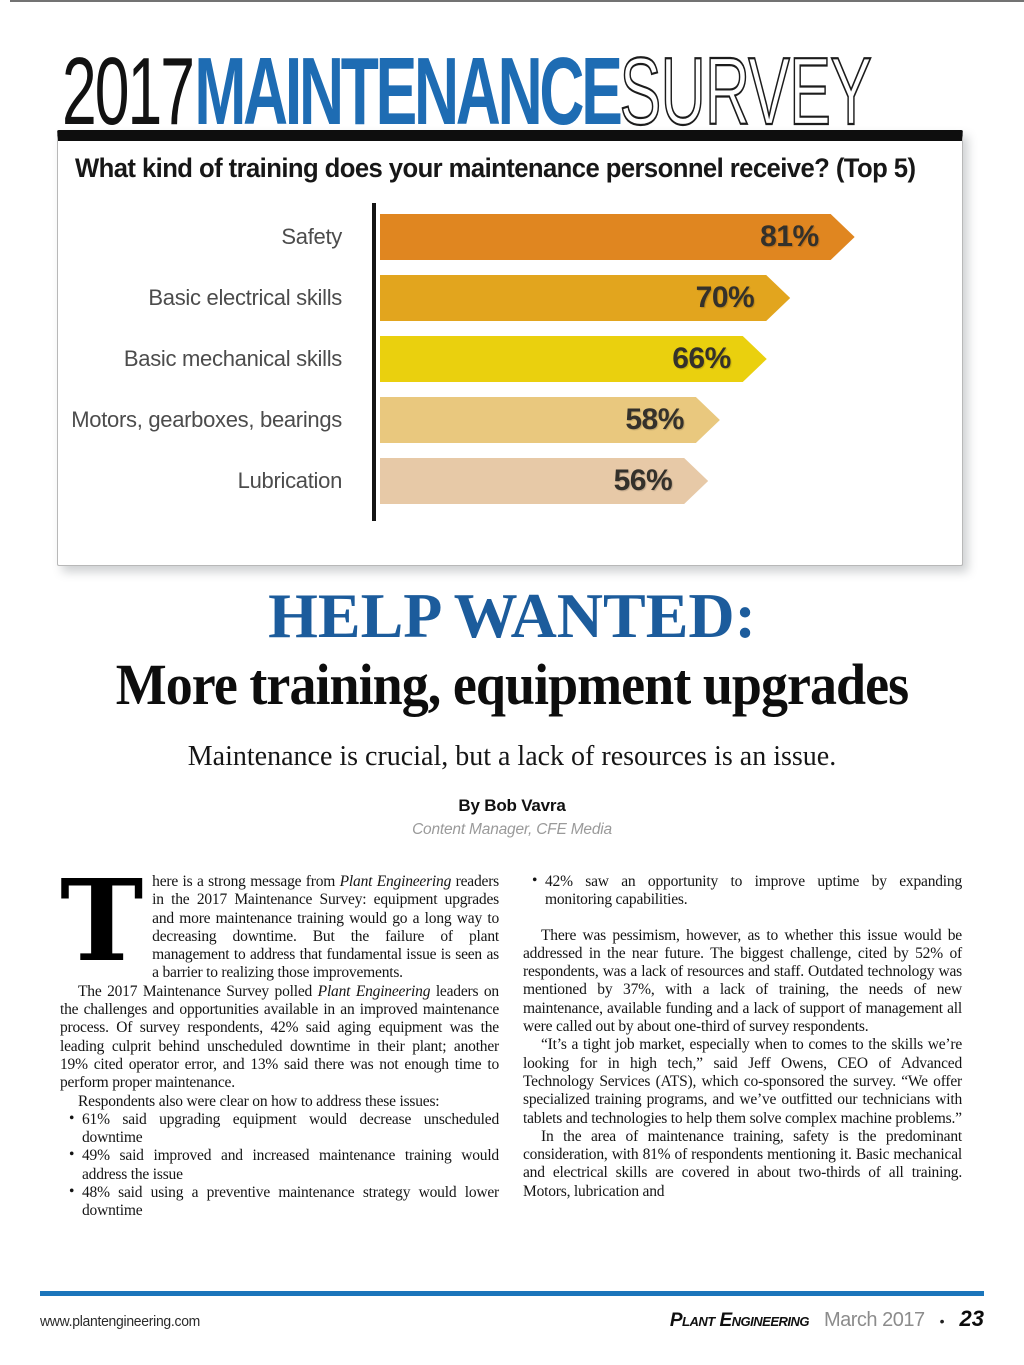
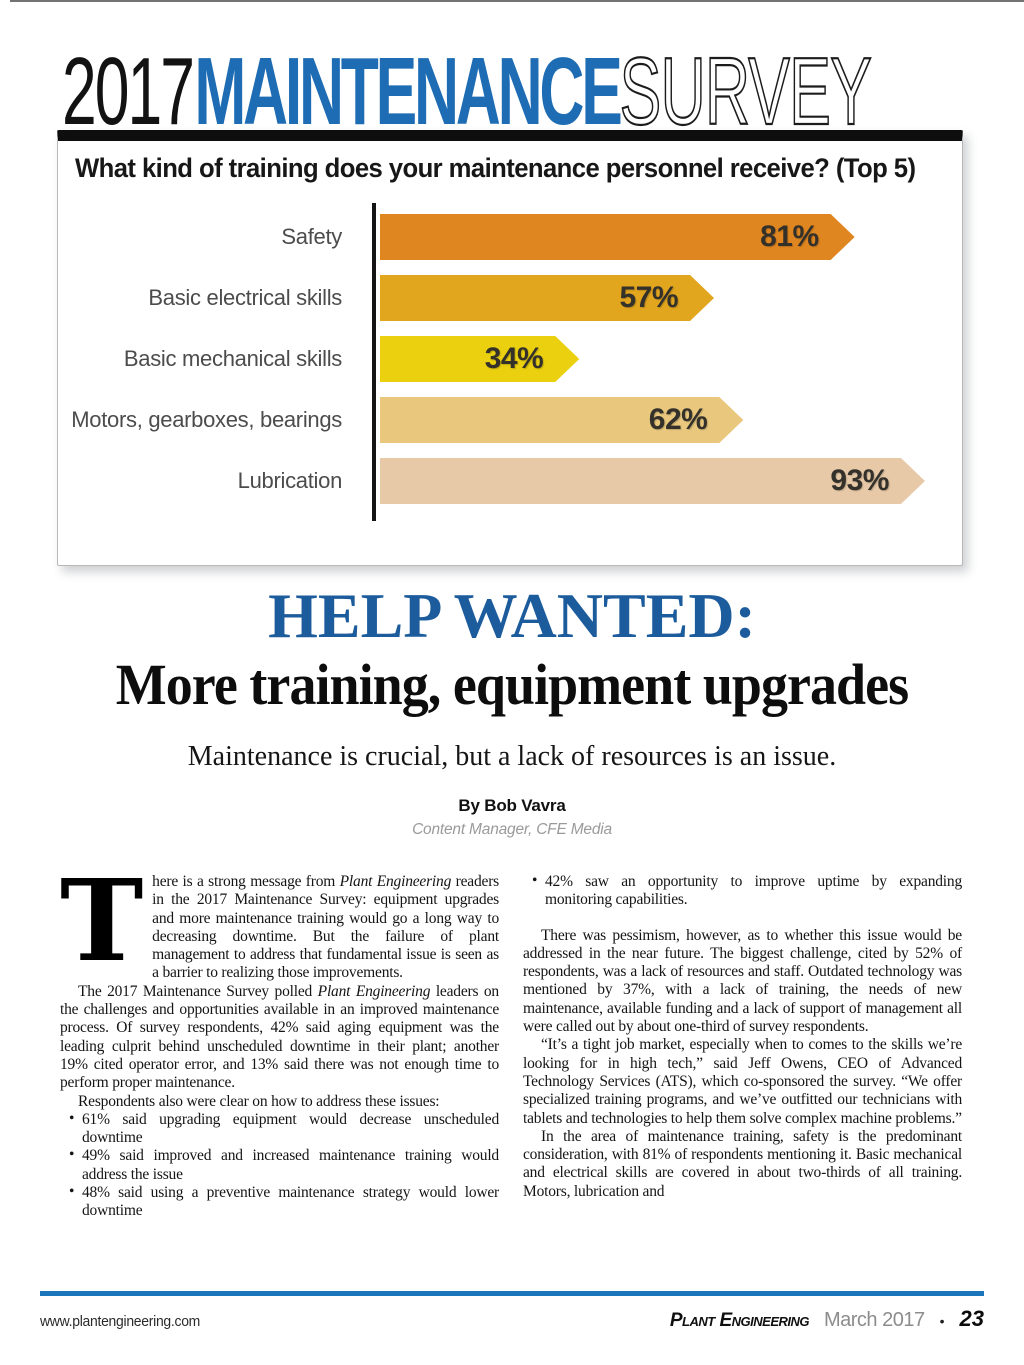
Basic electrical skills: 70% -> 57%
Basic mechanical skills: 66% -> 34%
Motors, gearboxes, bearings: 58% -> 62%
Lubrication: 56% -> 93%
